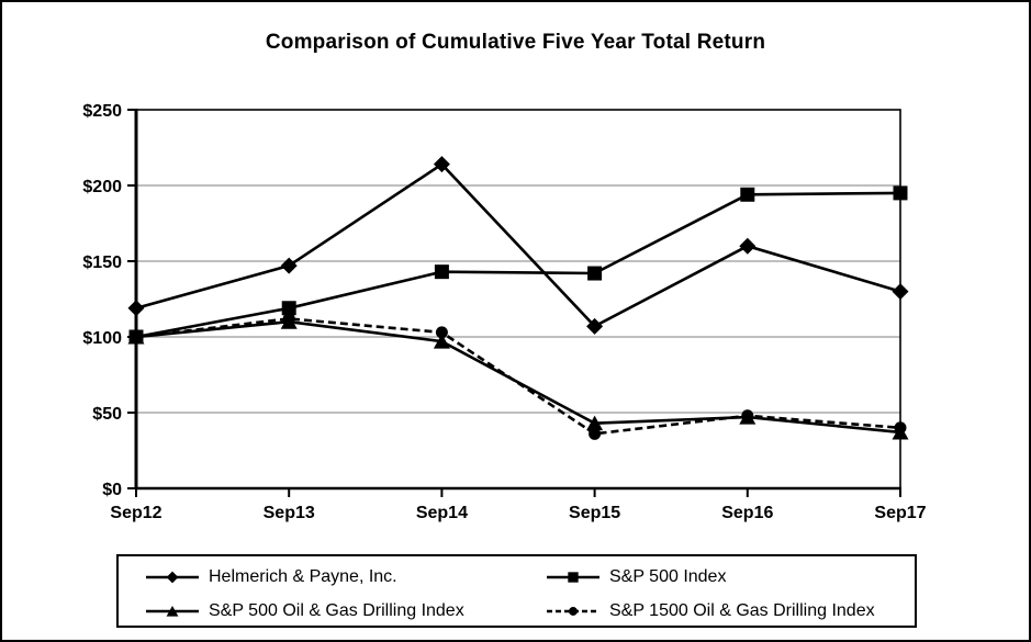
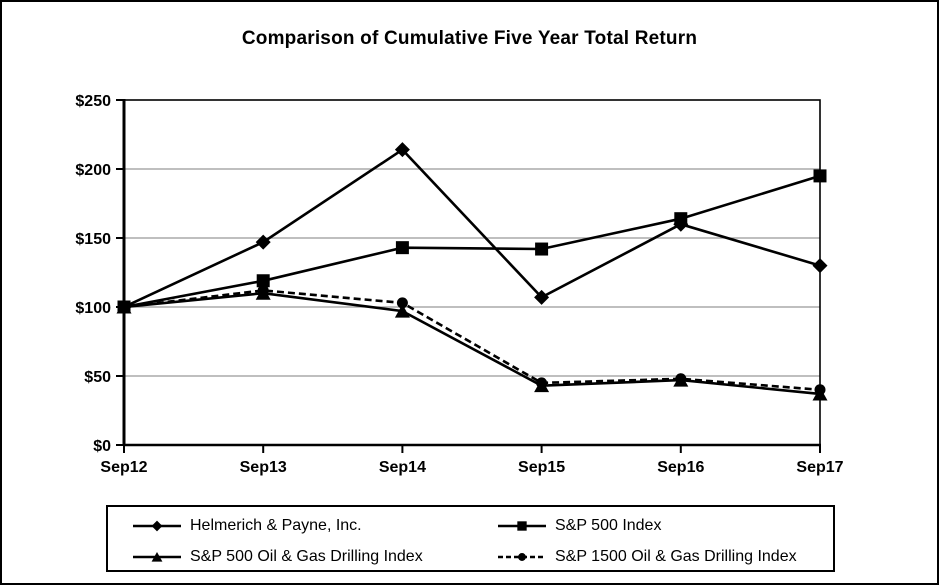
Helmerich & Payne, Inc./Sep12: $119 -> $100
S&P 1500 Oil & Gas Drilling Index/Sep15: $36 -> $45
S&P 500 Index/Sep16: $194 -> $164
